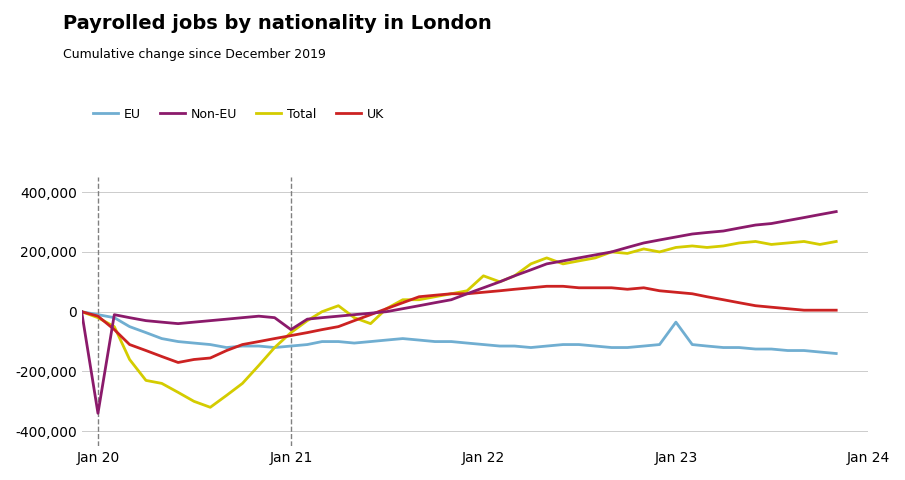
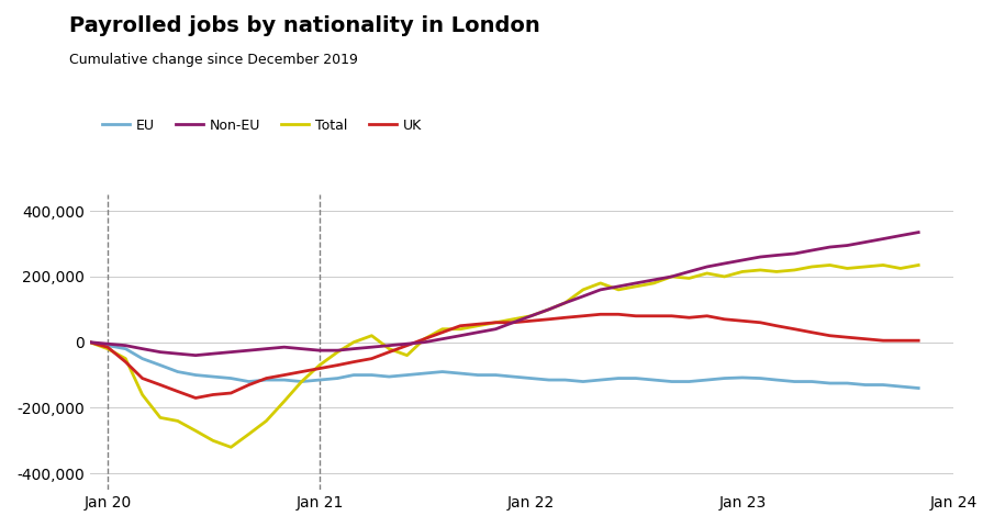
Non-EU/Jan 20: -340,000 -> -5,000
Non-EU/Jan 21: -60,000 -> -25,000
Total/Jan 22: 120,000 -> 80,000
EU/Jan 23: -35,000 -> -108,000
